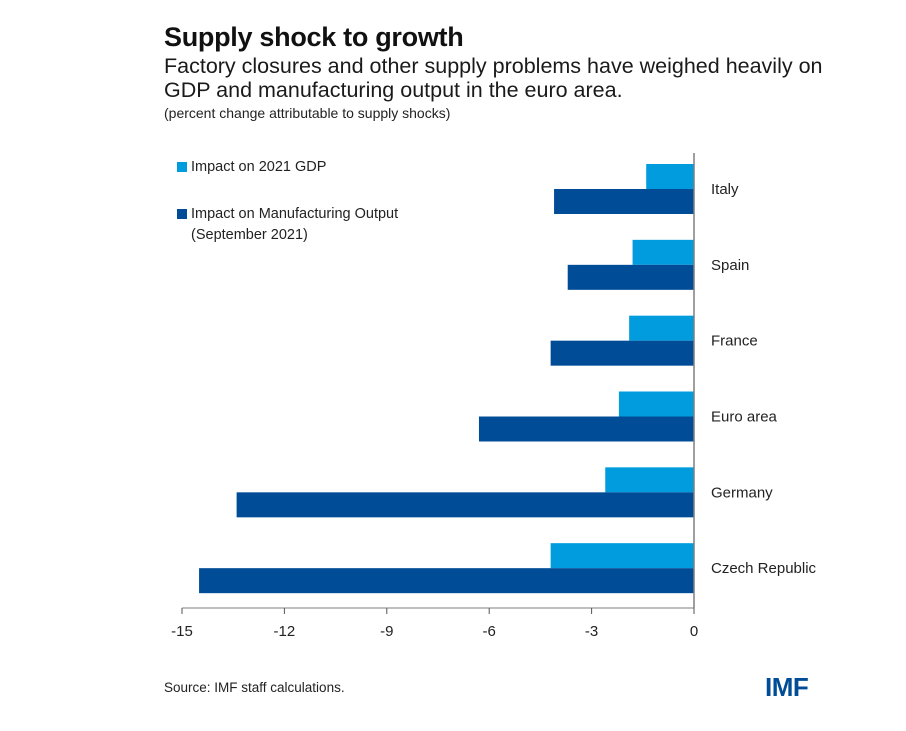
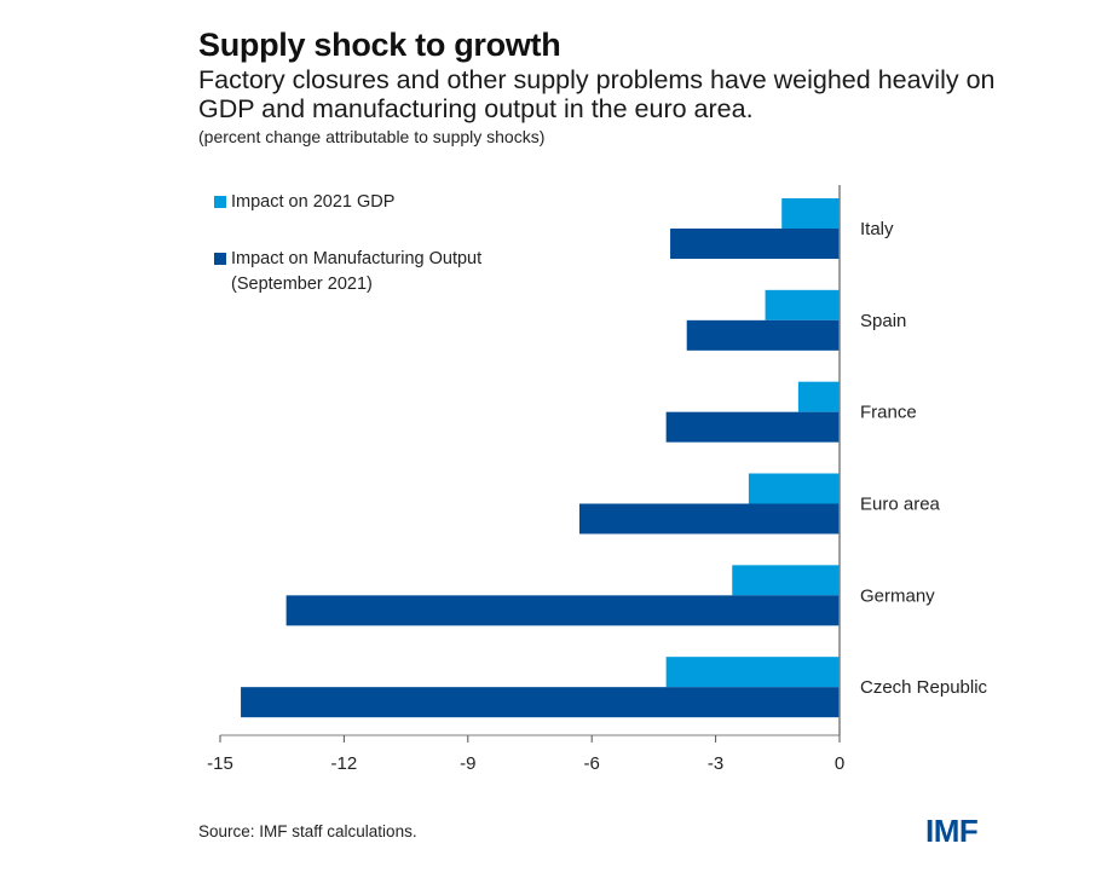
Impact on 2021 GDP/France: -1.9 -> -1.0
